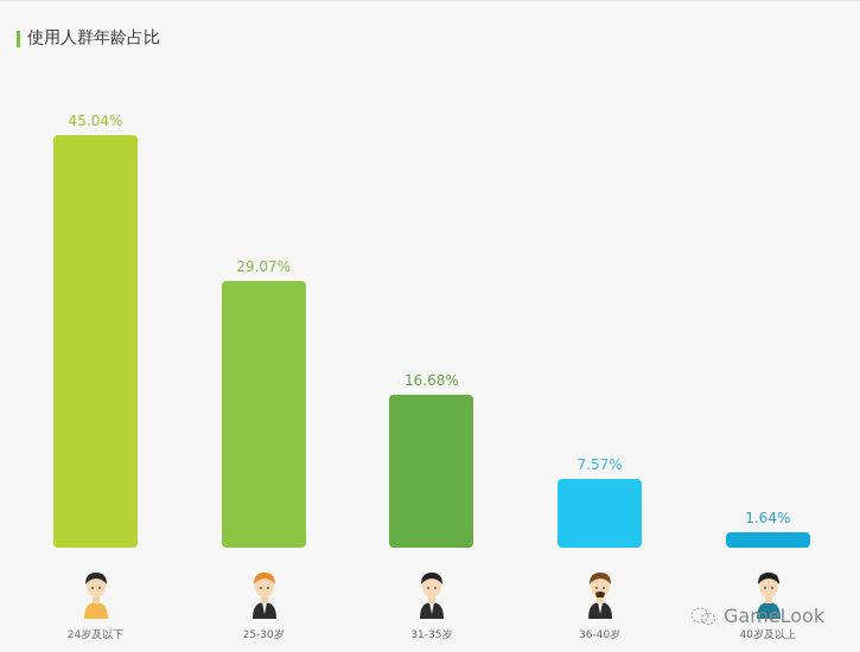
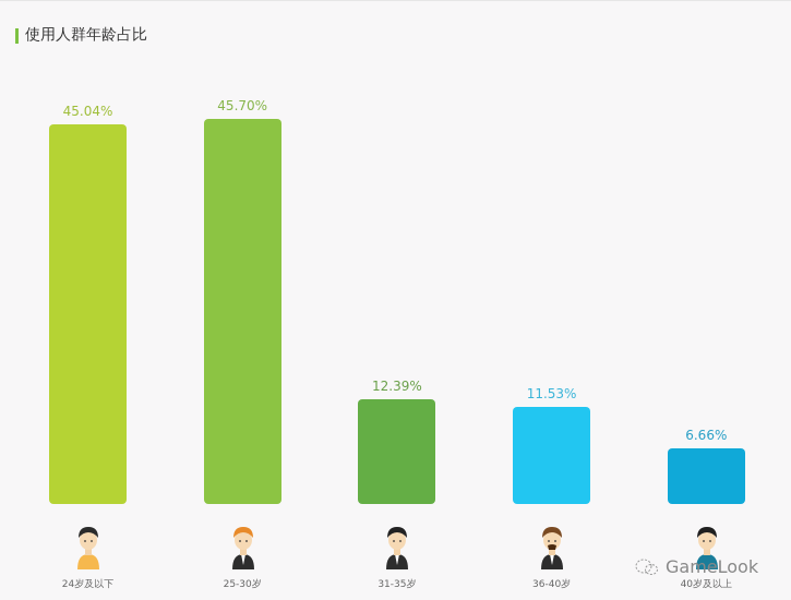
25-30岁: 29.07% -> 45.70%
31-35岁: 16.68% -> 12.39%
36-40岁: 7.57% -> 11.53%
40岁及以上: 1.64% -> 6.66%
